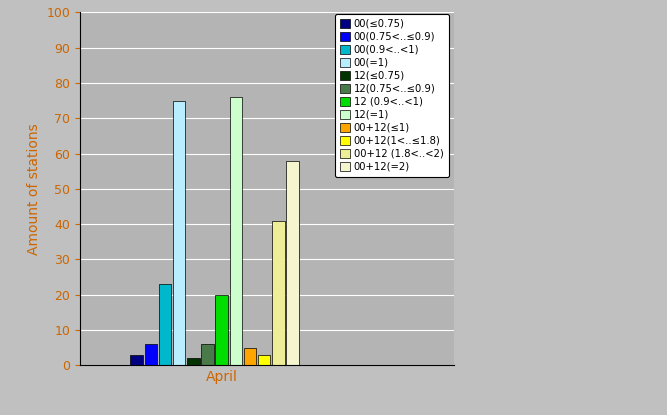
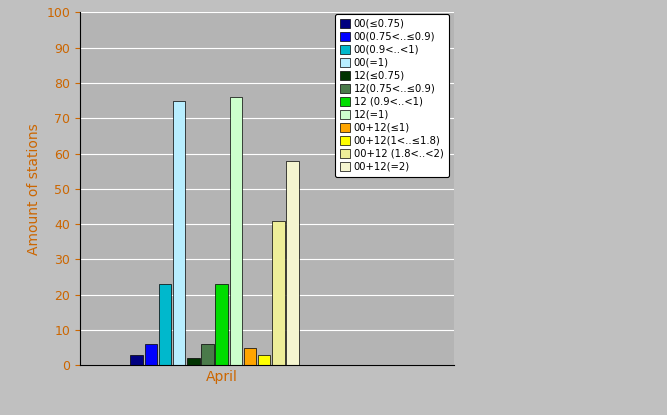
April: 20 -> 23
